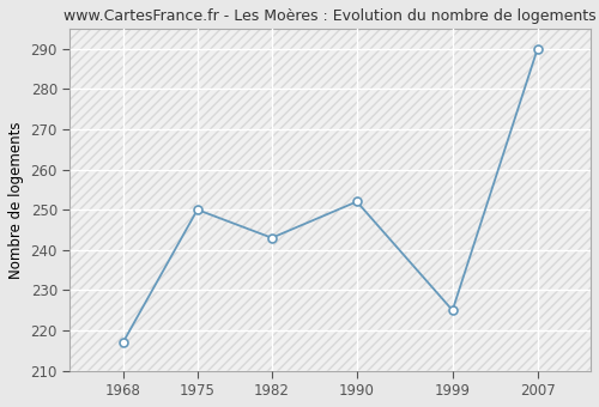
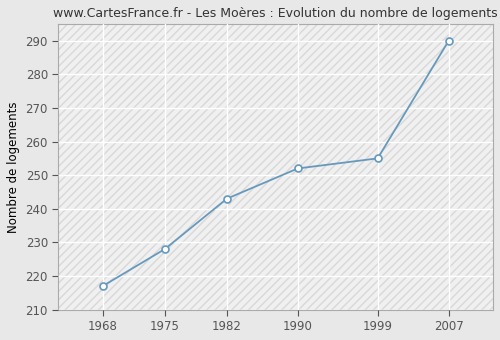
1975: 250 -> 228
1999: 225 -> 255
